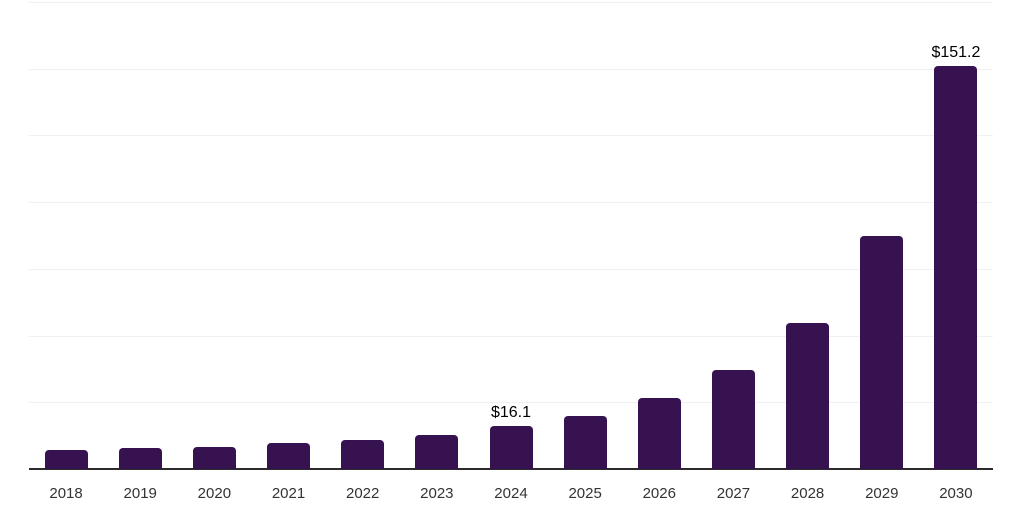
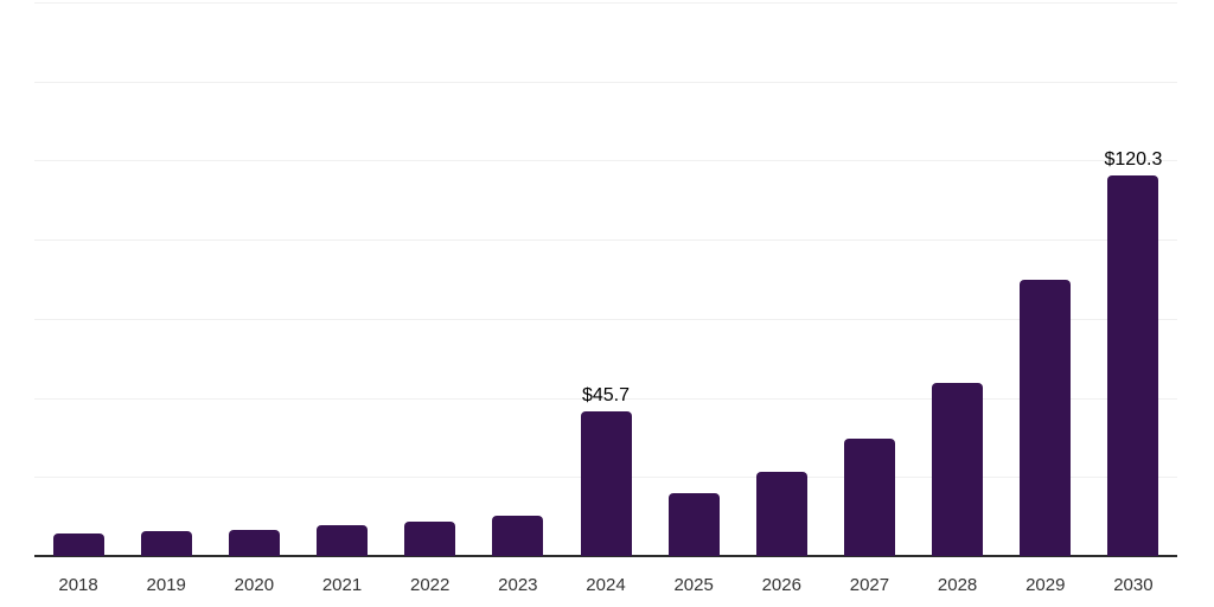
2024: $16.1 -> $45.7
2030: $151.2 -> $120.3
